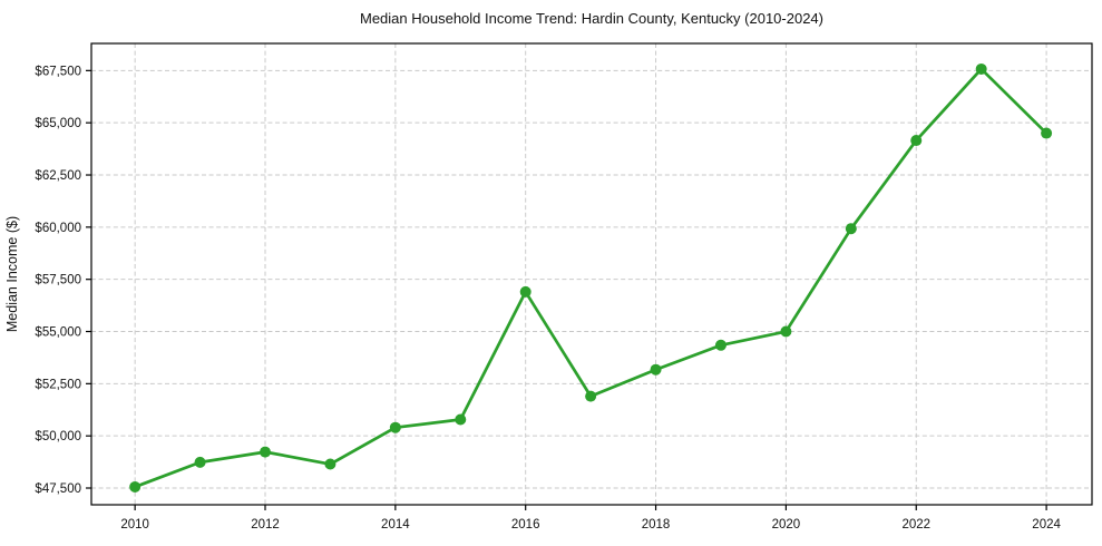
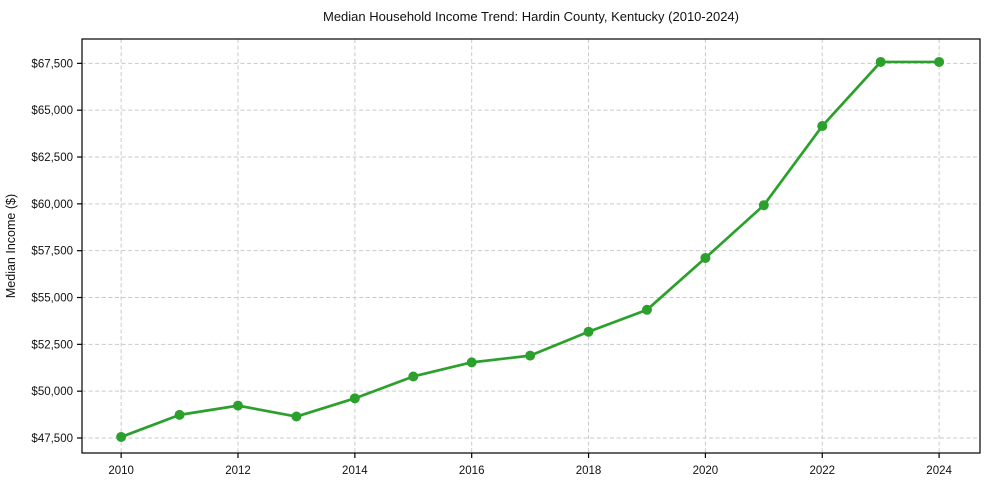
2014: $50400 -> $49600
2016: $56900 -> $51500
2020: $55000 -> $57100
2024: $64500 -> $67600
